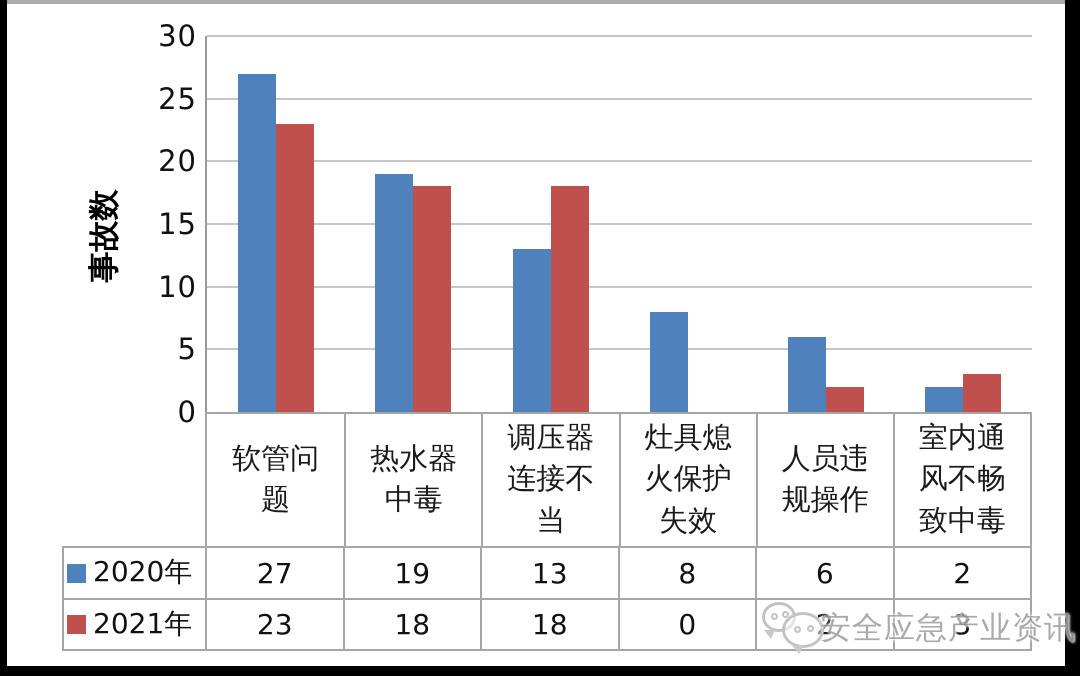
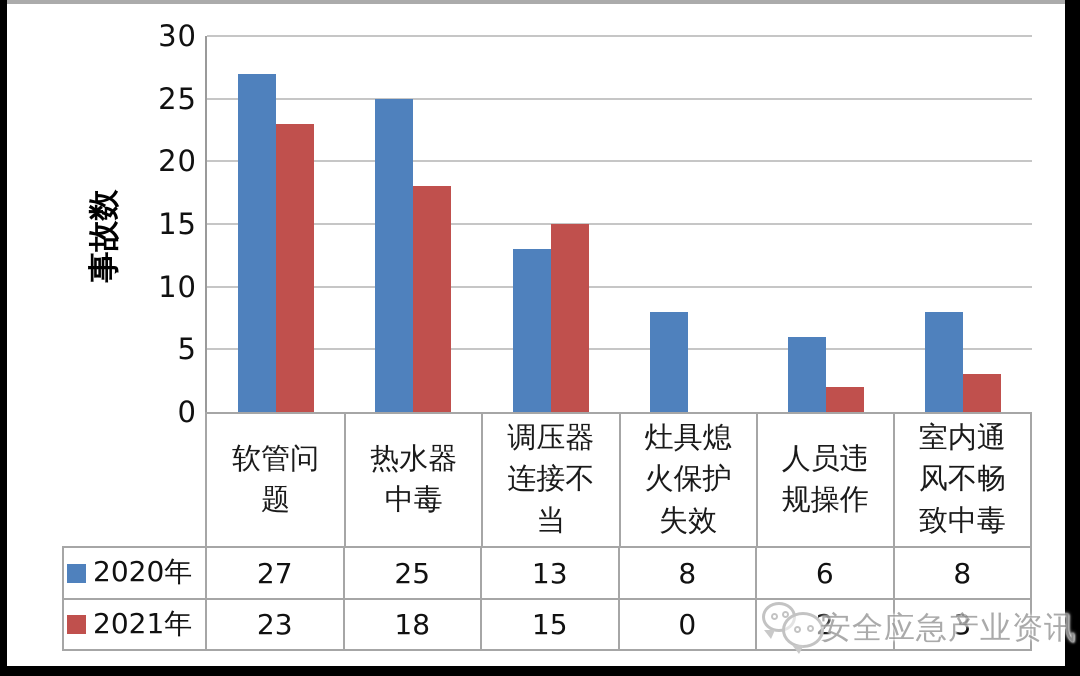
2020年/热水器中毒: 19 -> 25
2021年/调压器连接不当: 18 -> 15
2020年/室内通风不畅致中毒: 2 -> 8
